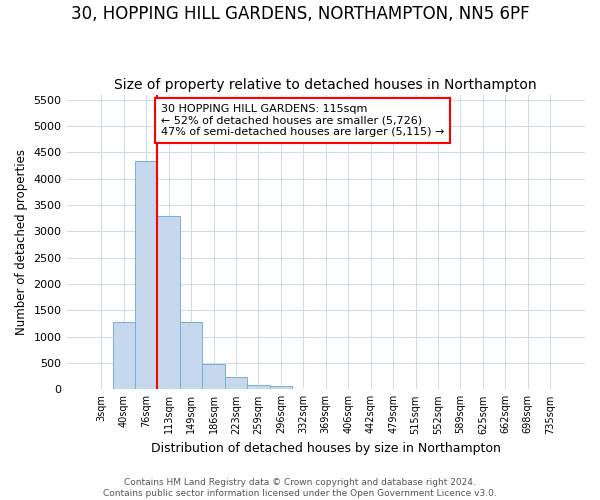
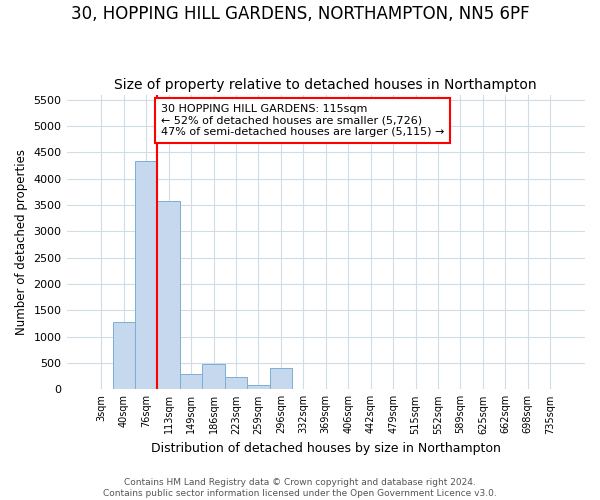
113sqm: 3300 -> 3580
149sqm: 1280 -> 300
296sqm: 60 -> 400
